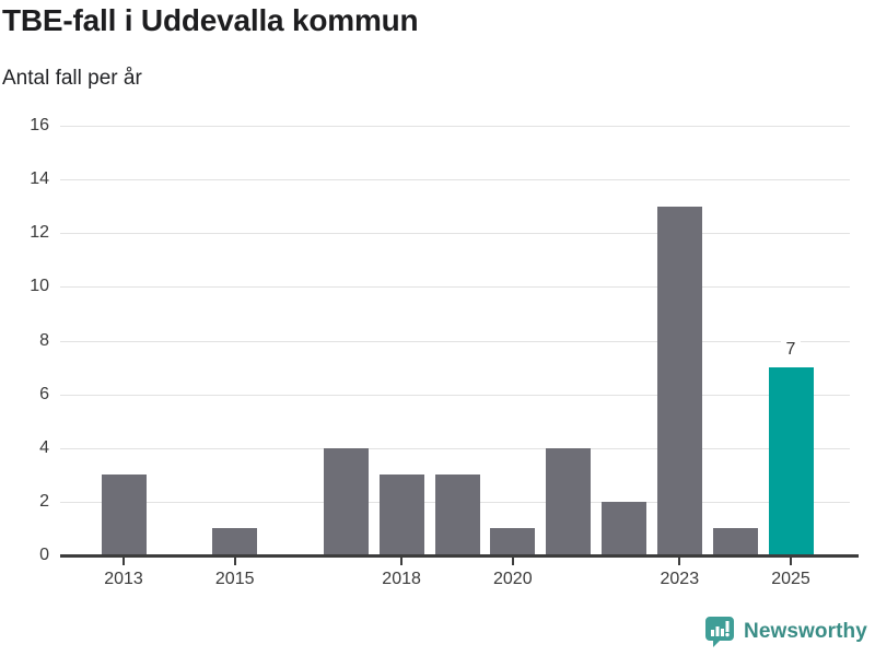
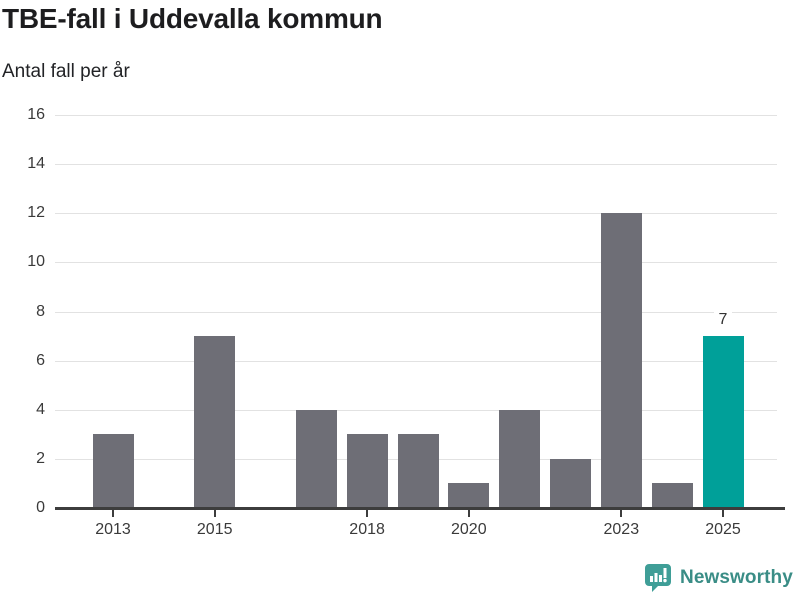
2015: 1 -> 7
2023: 13 -> 12
